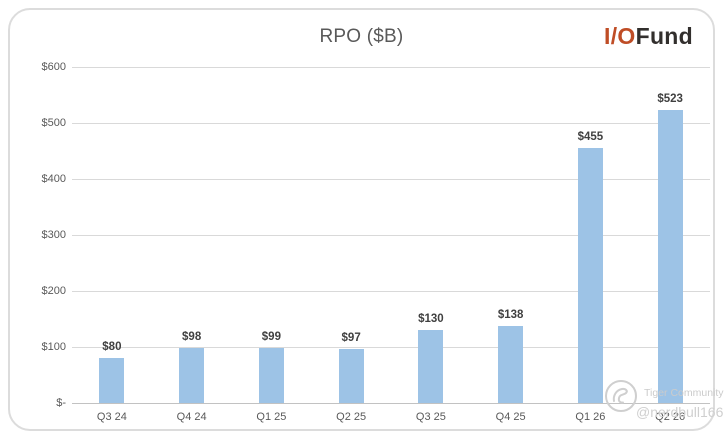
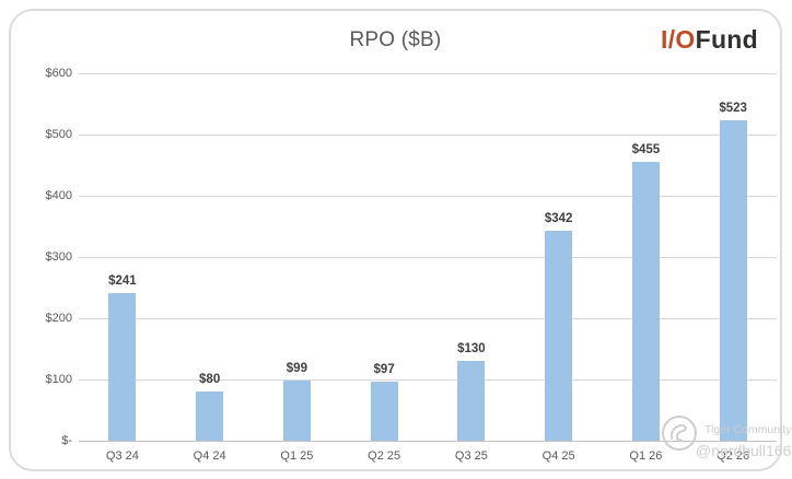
Q3 24: $80 -> $241
Q4 24: $98 -> $80
Q4 25: $138 -> $342
